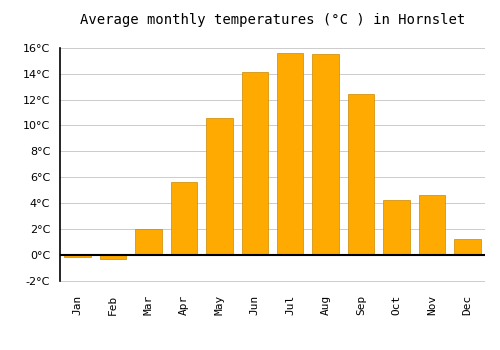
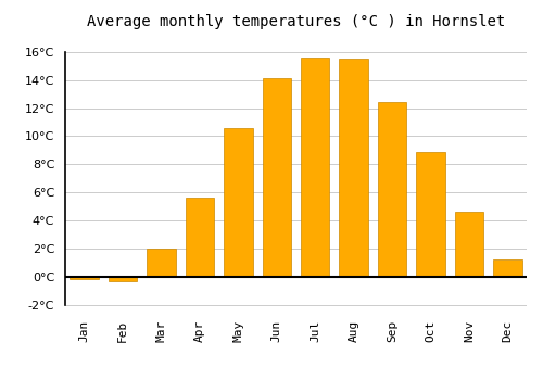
Oct: 4.2°C -> 8.9°C
